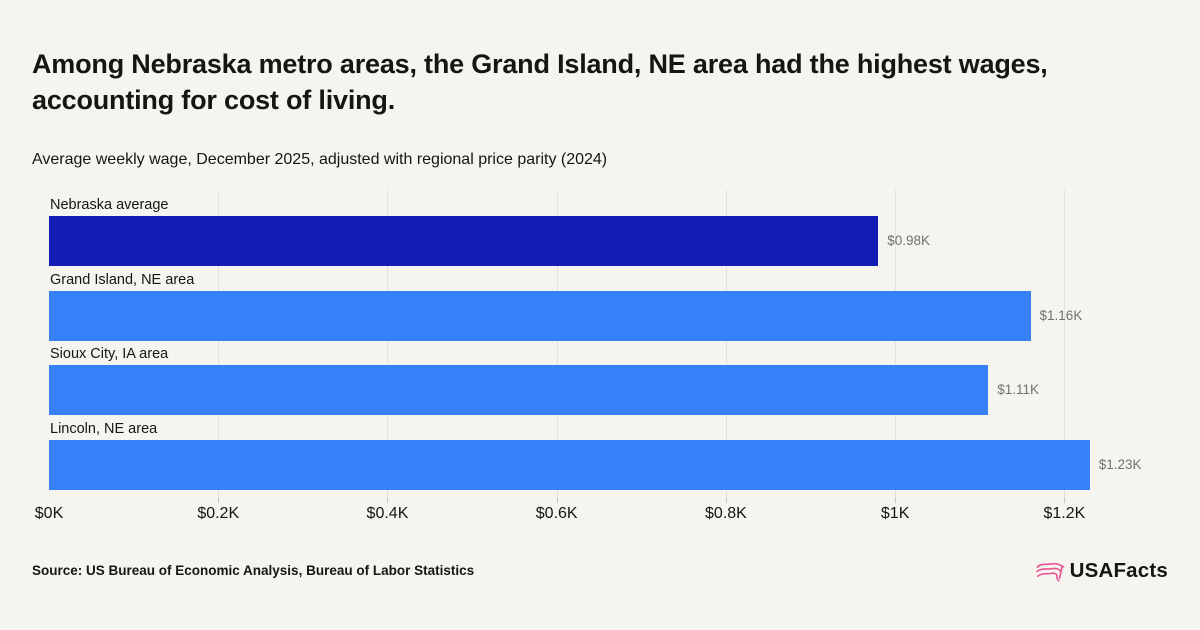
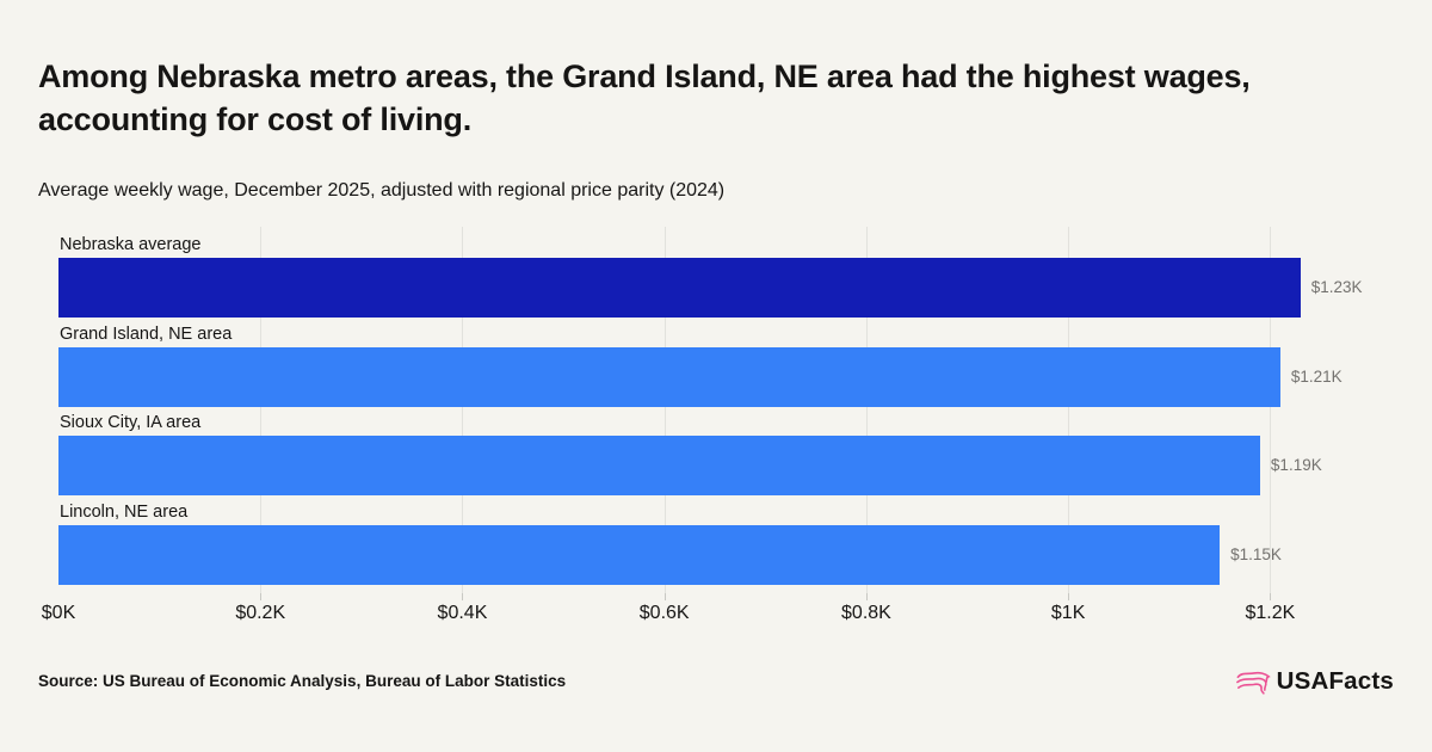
Nebraska average: $0.98K -> $1.23K
Grand Island, NE area: $1.16K -> $1.21K
Sioux City, IA area: $1.11K -> $1.19K
Lincoln, NE area: $1.23K -> $1.15K
